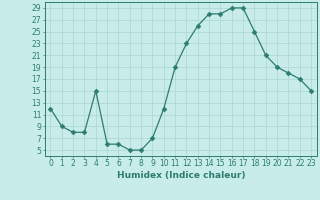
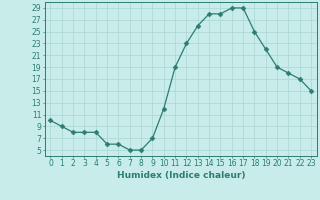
0: 12 -> 10
4: 15 -> 8
19: 21 -> 22
